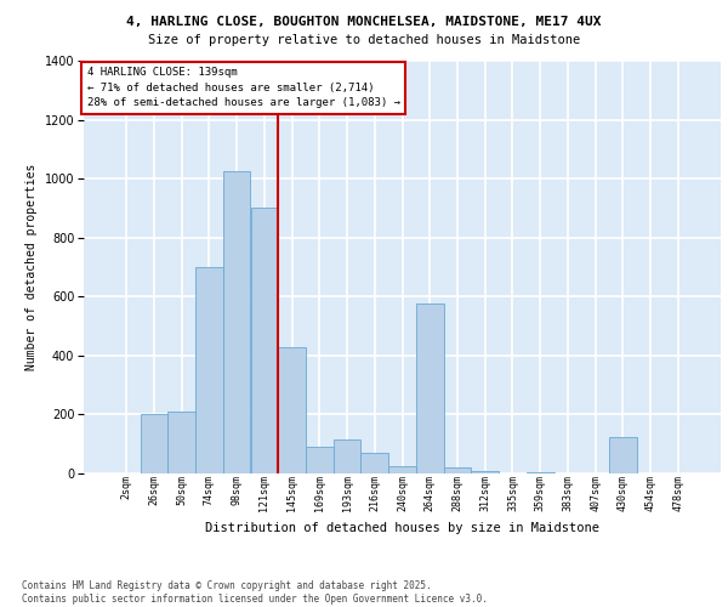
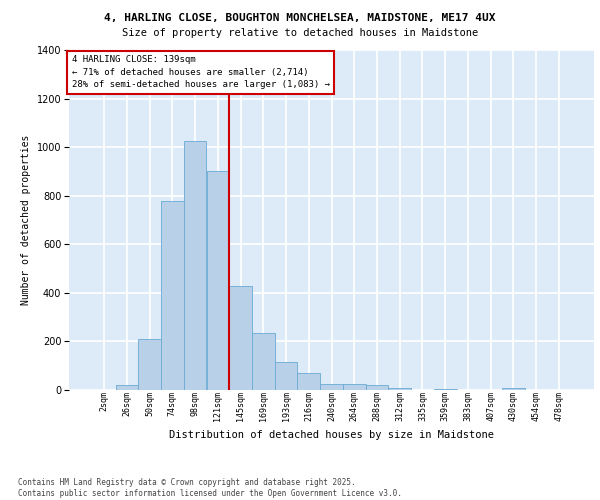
26sqm: 200 -> 20
74sqm: 700 -> 780
169sqm: 90 -> 235
264sqm: 575 -> 25
430sqm: 125 -> 10
